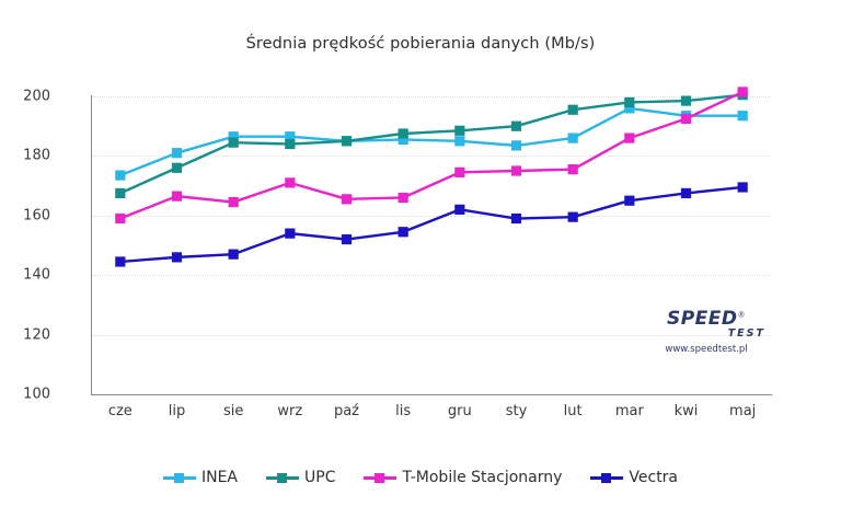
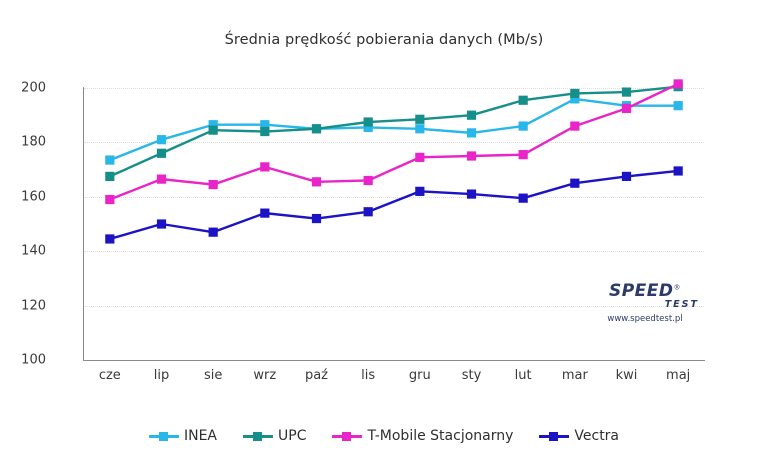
Vectra/lip: 146 -> 150
Vectra/sty: 159 -> 161
